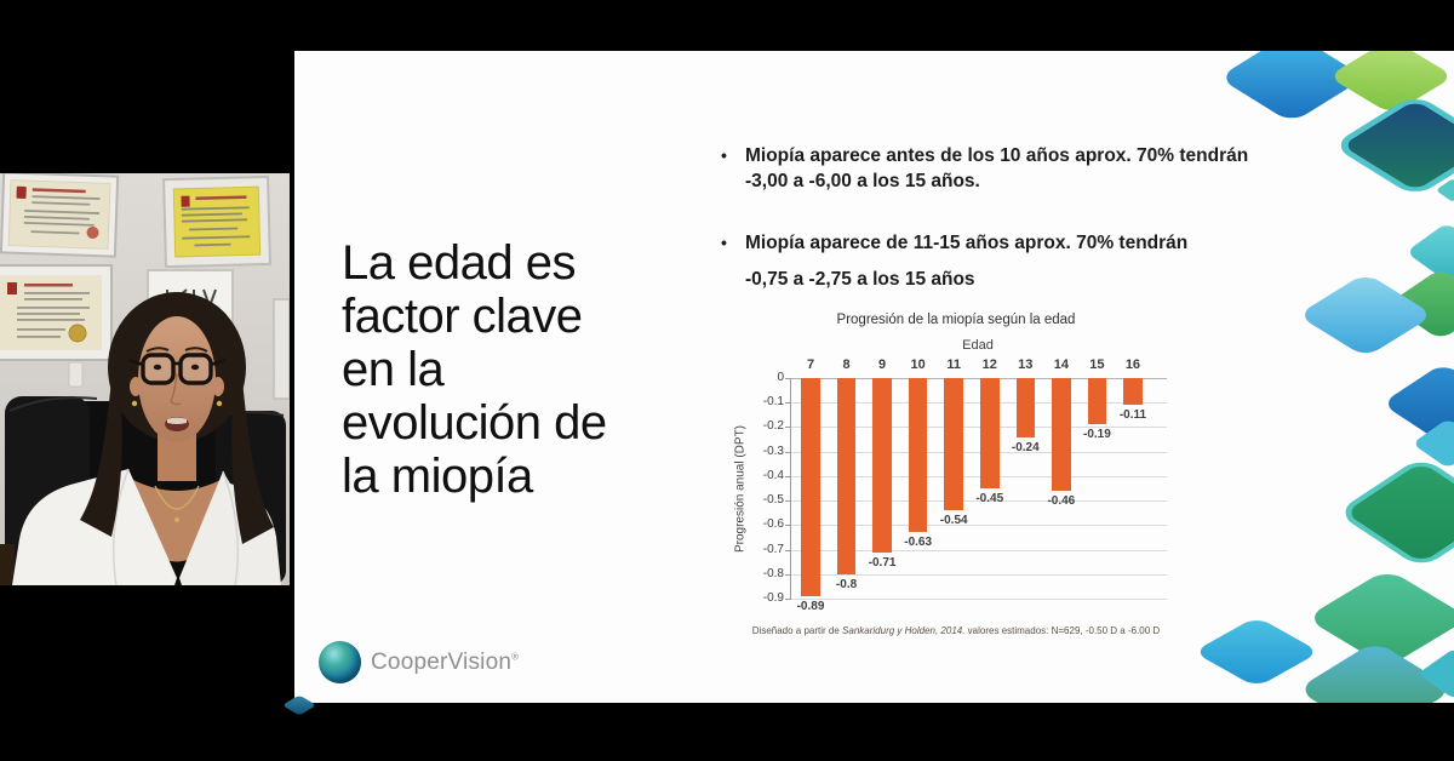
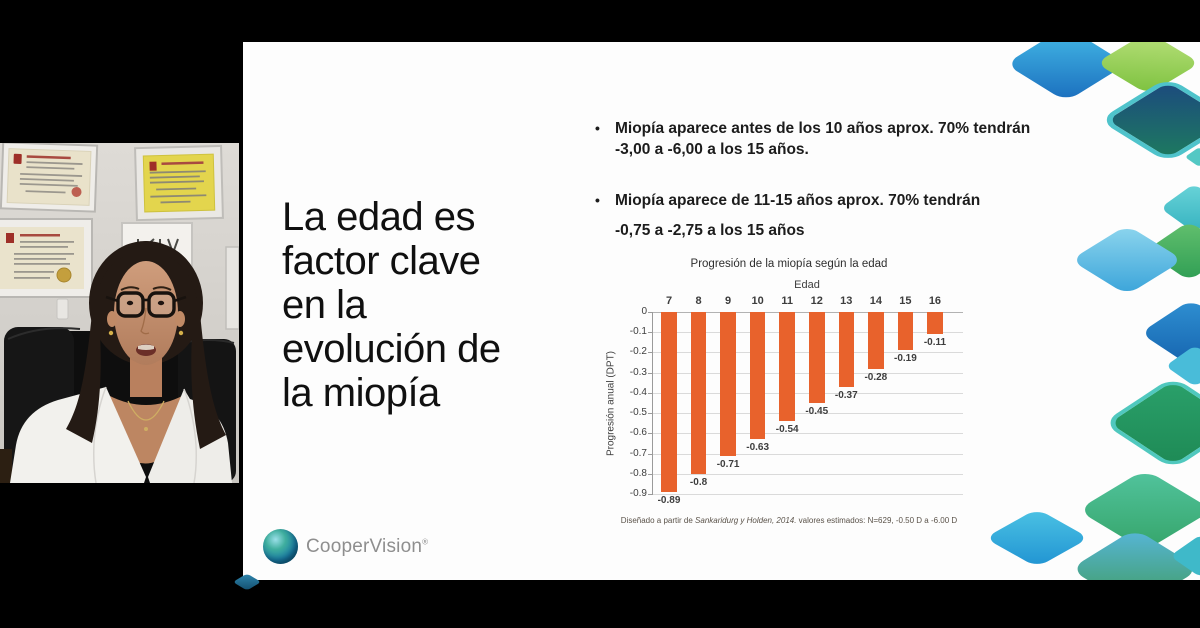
13: -0.24 -> -0.37
14: -0.46 -> -0.28
